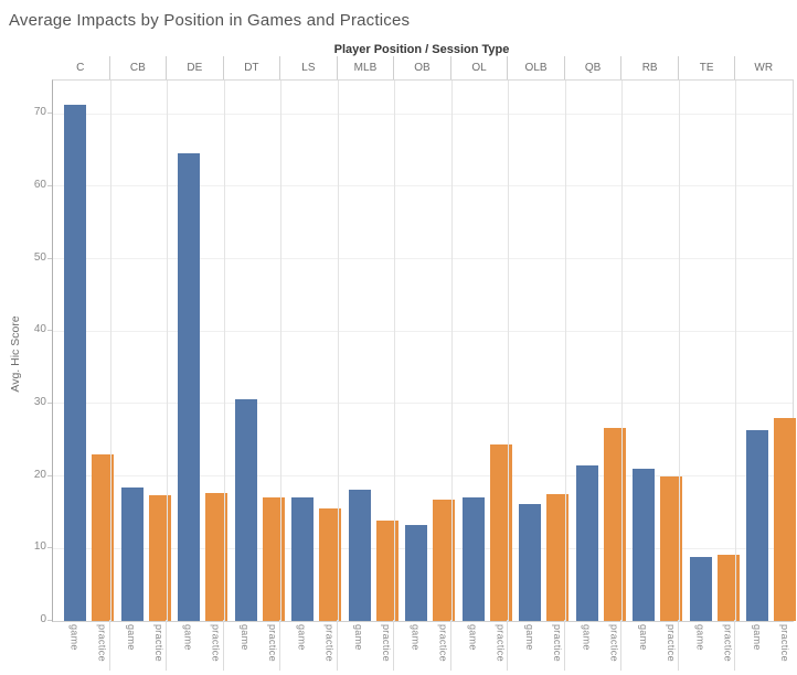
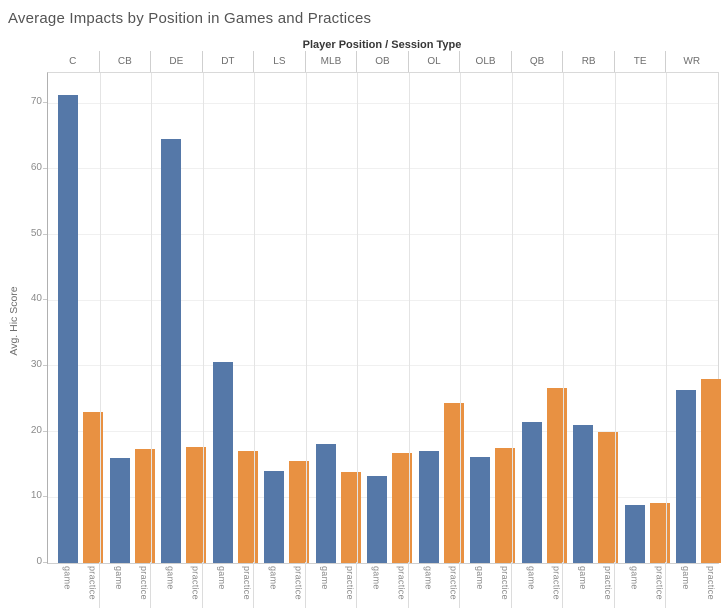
game/CB: 18 -> 16
game/LS: 17 -> 14
